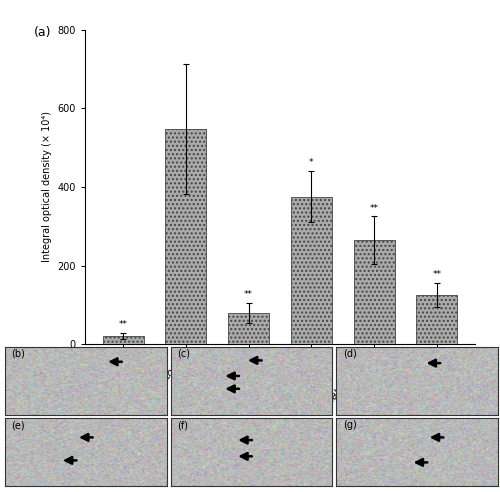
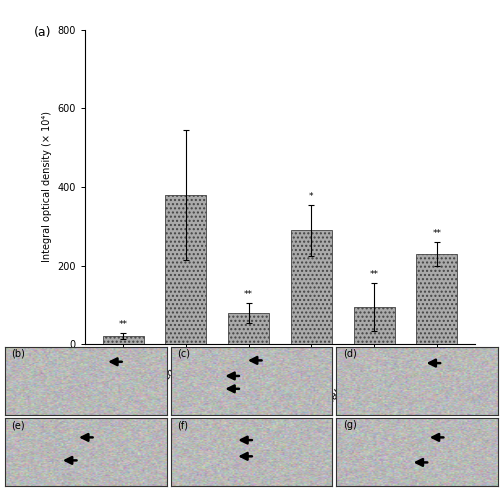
Control: 548 -> 380
Total glycosides (14mg/kg): 375 -> 290
Total glycosides (28mg/kg): 265 -> 95
Total glycosides (56mg/kg): 125 -> 230
